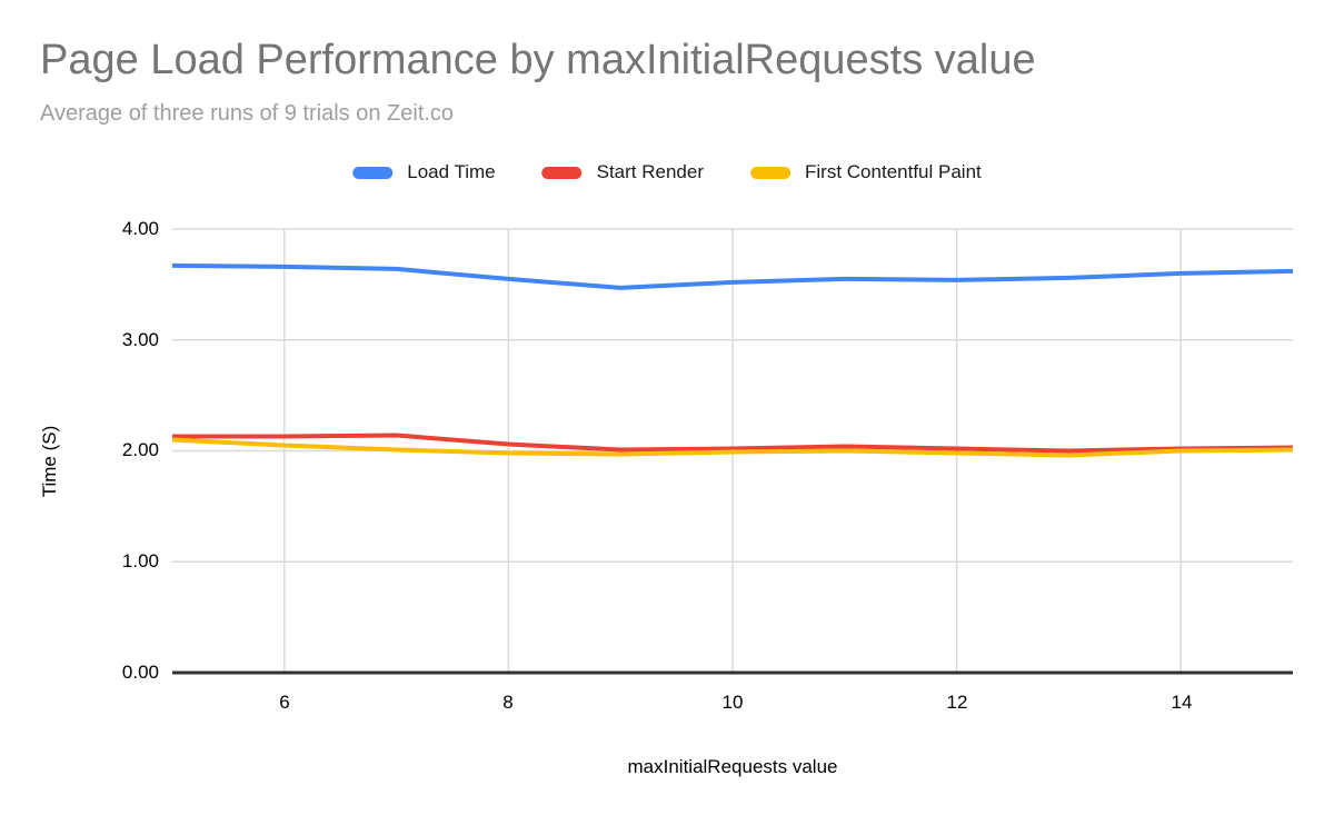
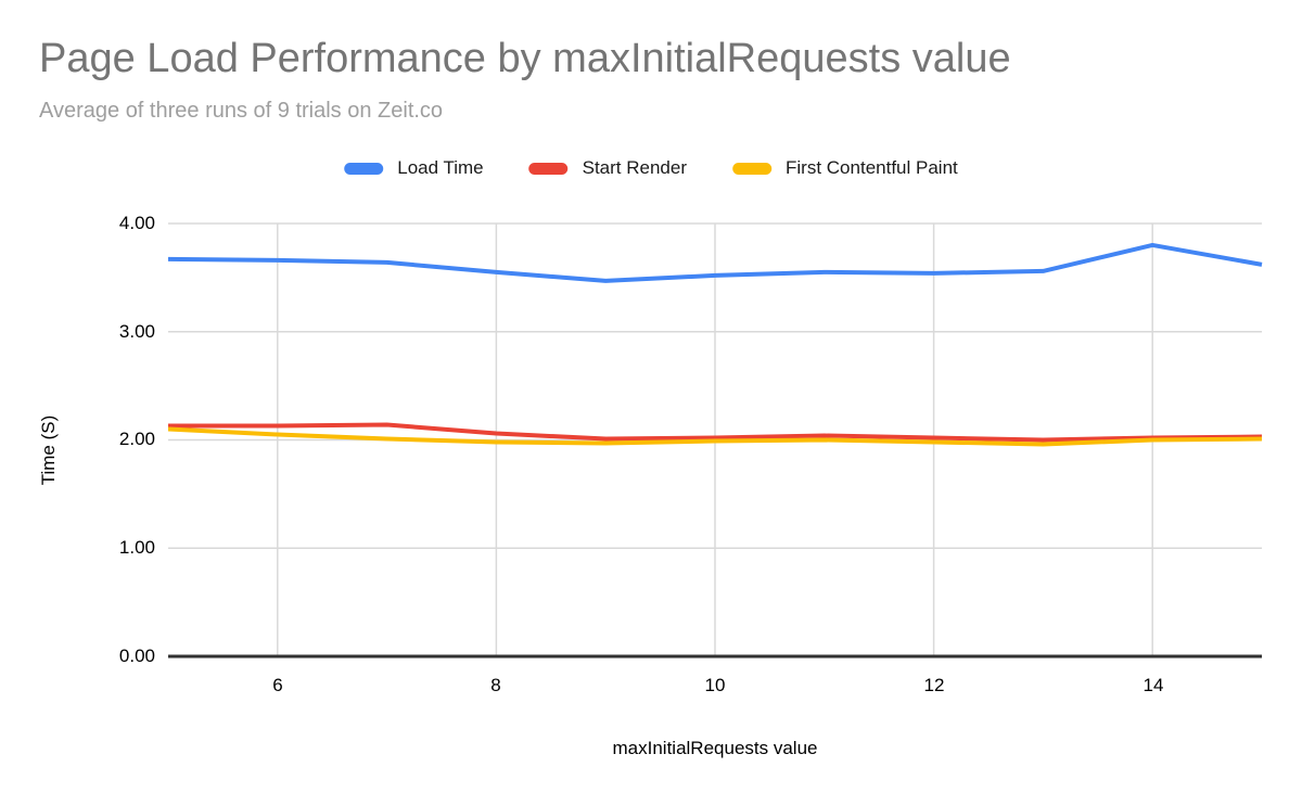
Load Time/14: 3.6 -> 3.8
